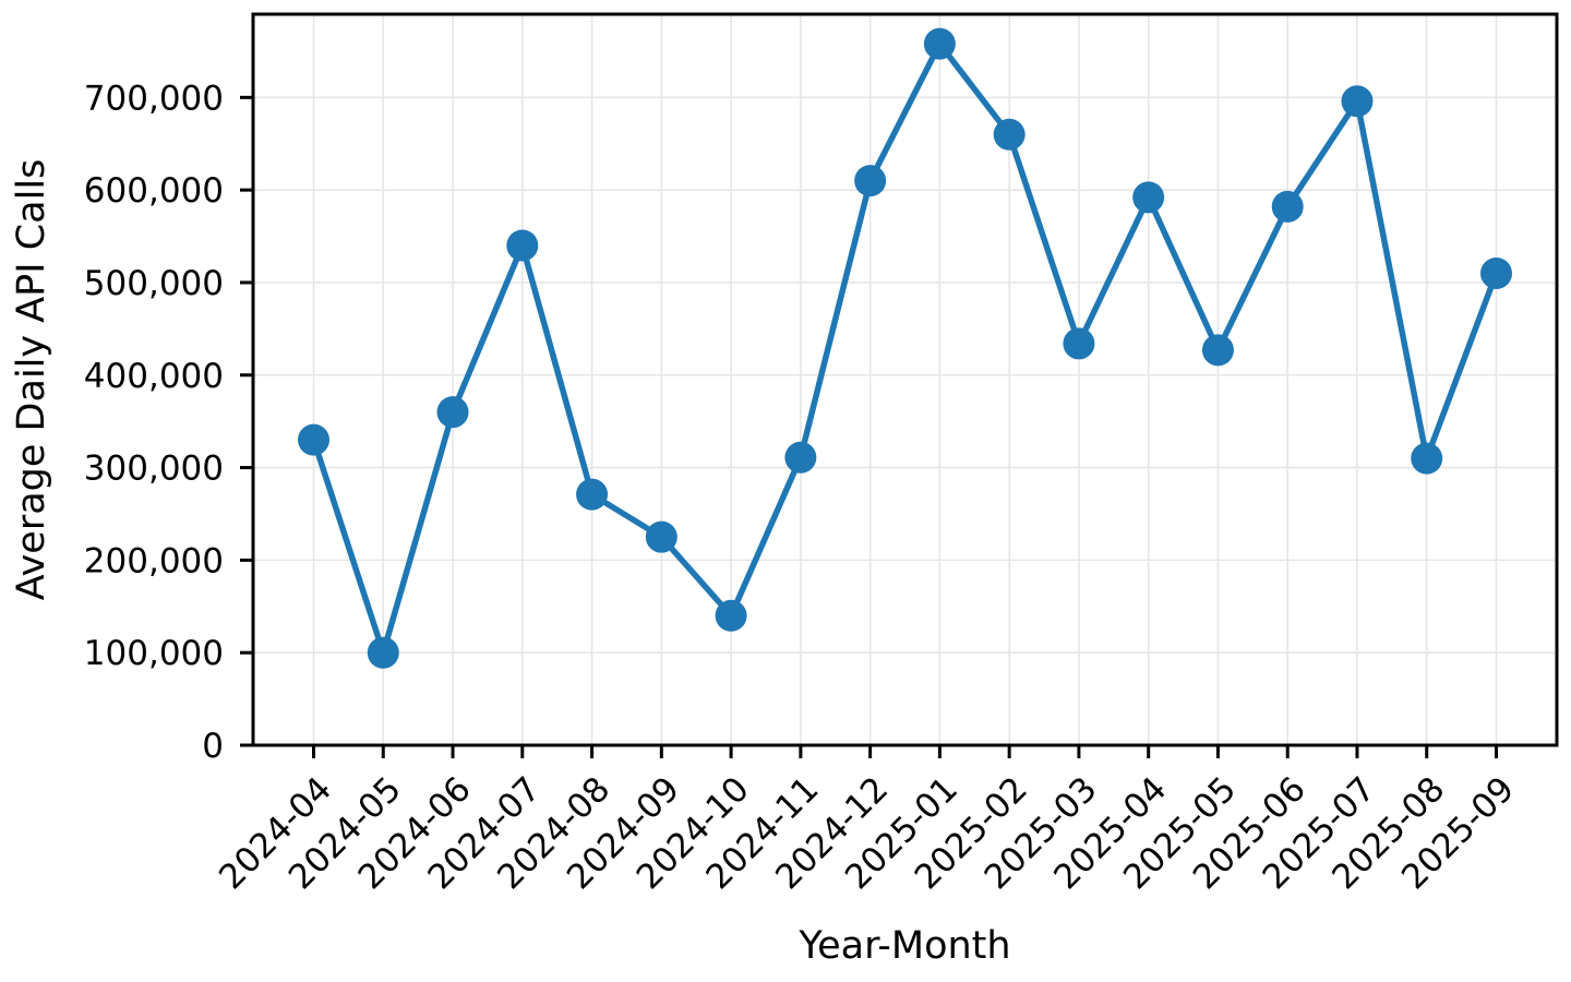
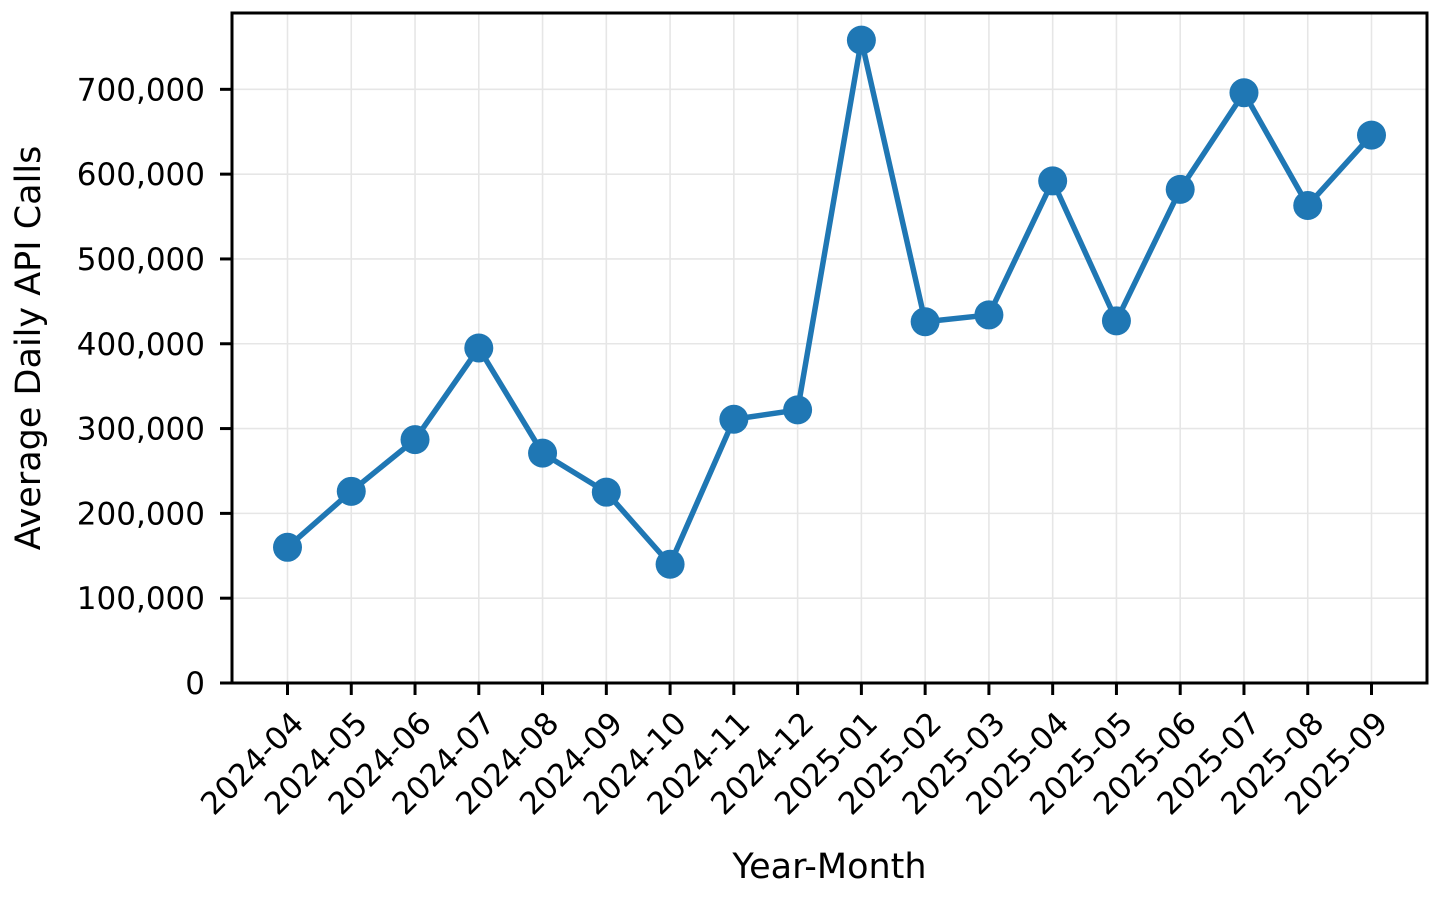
2024-04: 330000 -> 160000
2024-05: 100000 -> 230000
2024-06: 360000 -> 290000
2024-07: 540000 -> 400000
2024-12: 610000 -> 320000
2025-02: 660000 -> 430000
2025-08: 310000 -> 560000
2025-09: 510000 -> 650000
